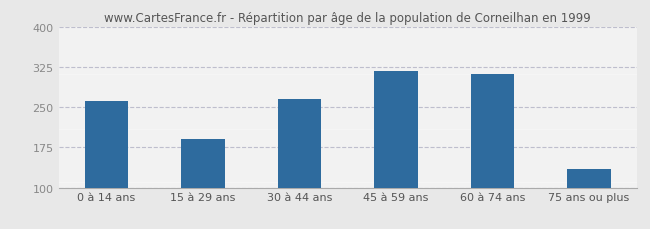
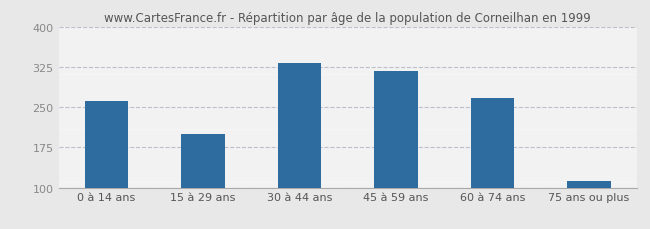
15 à 29 ans: 190 -> 200
30 à 44 ans: 266 -> 332
60 à 74 ans: 312 -> 267
75 ans ou plus: 134 -> 113
